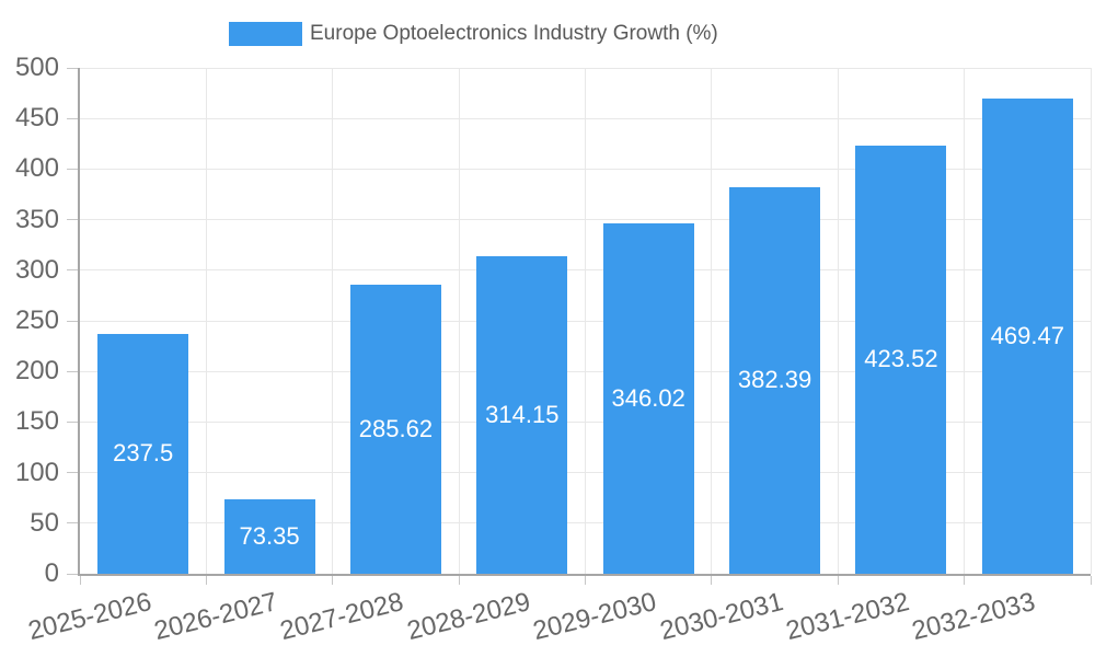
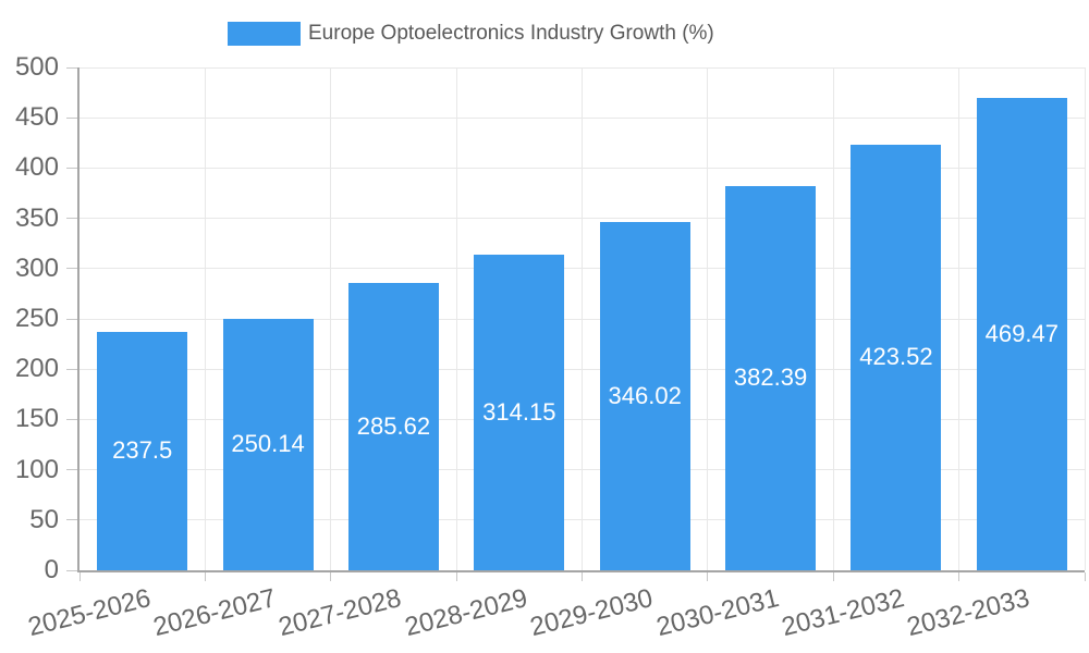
2026-2027: 73.35 -> 250.14
